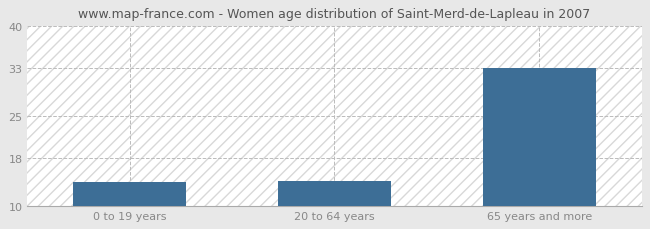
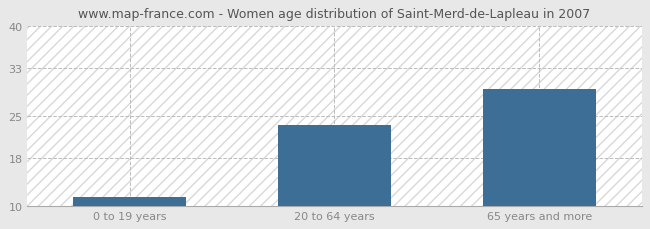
0 to 19 years: 14.0 -> 11.5
20 to 64 years: 14.2 -> 23.5
65 years and more: 33.0 -> 29.5
